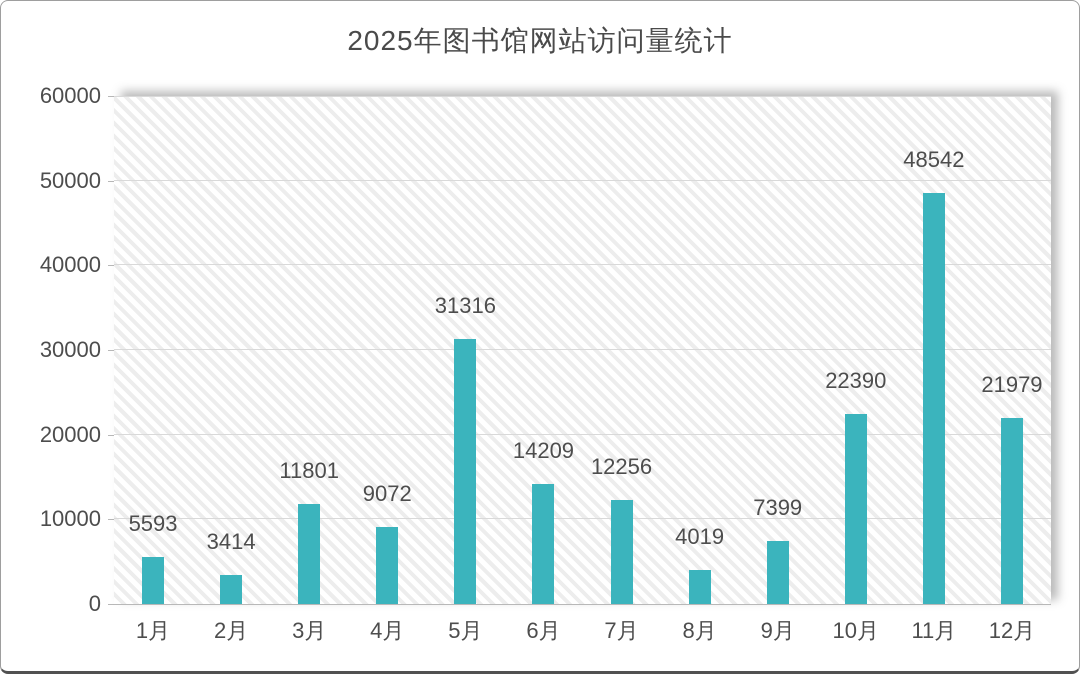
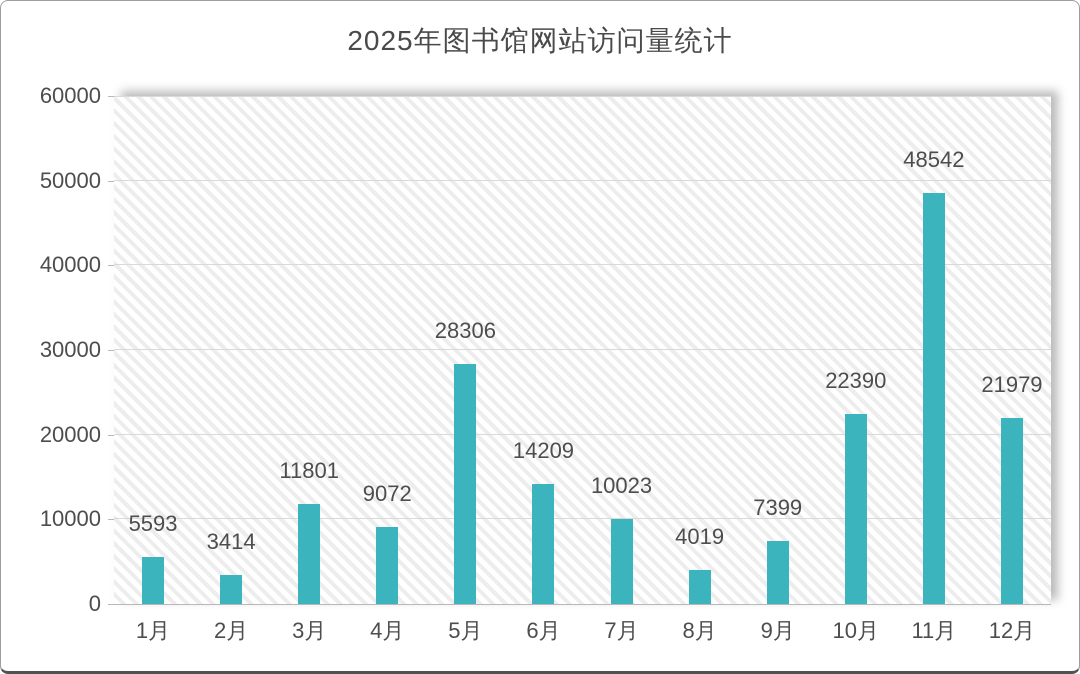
5月: 31316 -> 28306
7月: 12256 -> 10023
